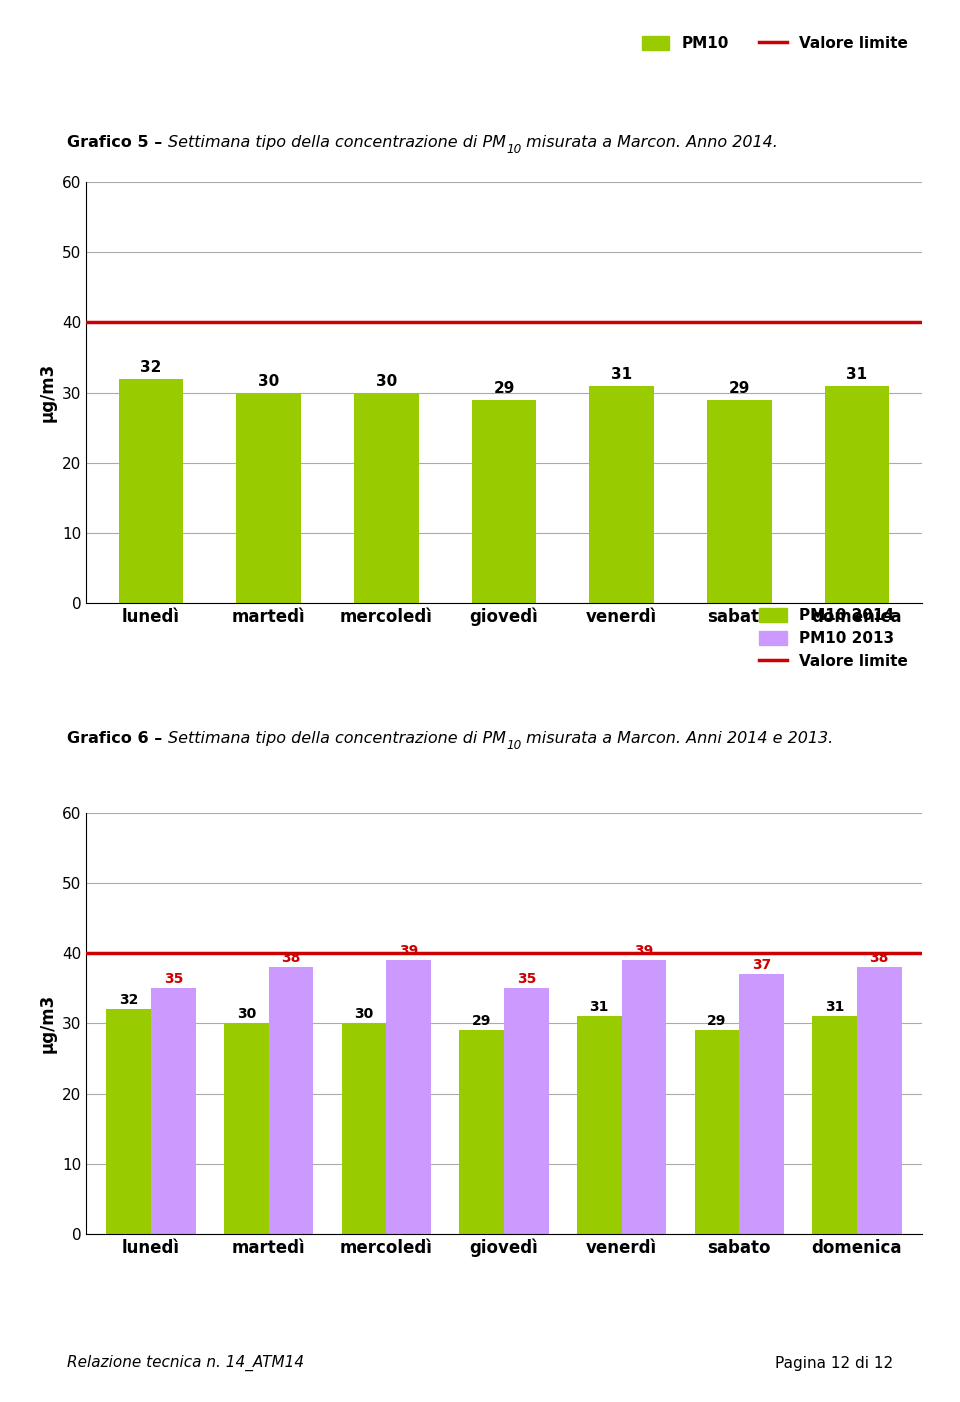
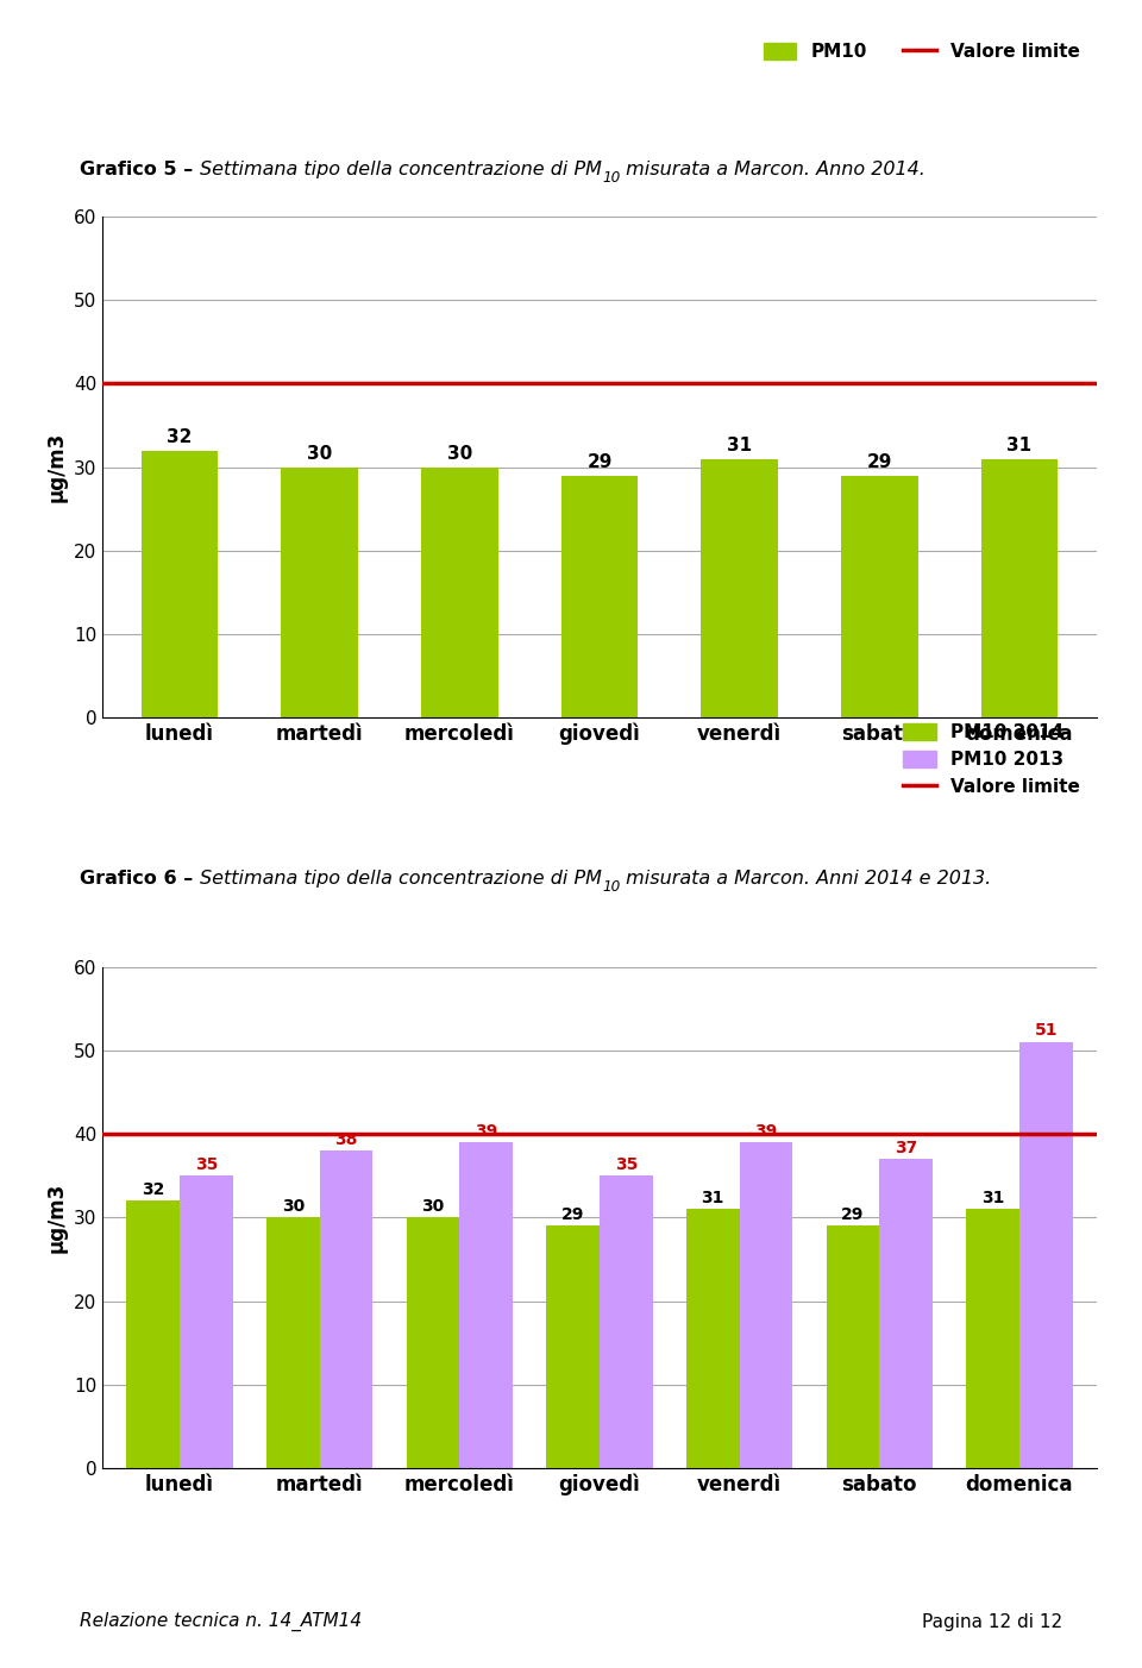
PM10 2013/domenica: 38 -> 51
